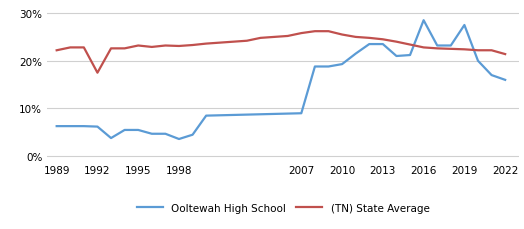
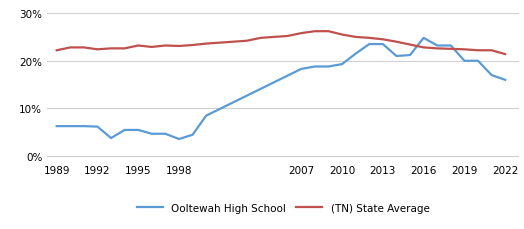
(TN) State Average/1992: 17.5% -> 22.4%
Ooltewah High School/2007: 9.0% -> 18.3%
Ooltewah High School/2016: 28.5% -> 24.8%
Ooltewah High School/2019: 27.5% -> 20.0%
